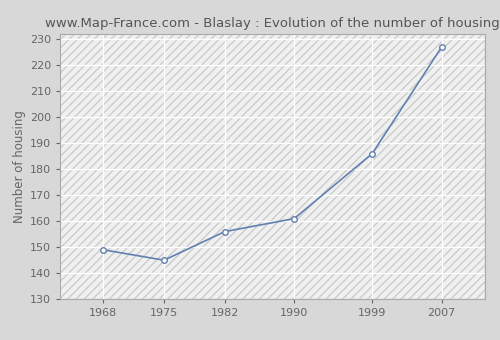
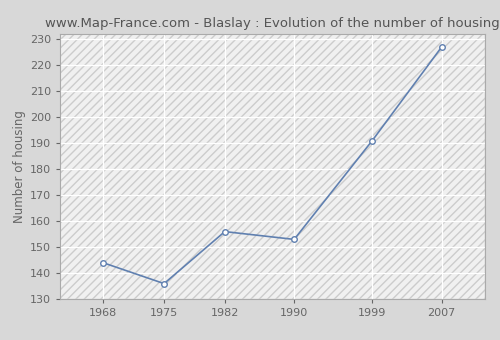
1968: 149 -> 144
1975: 145 -> 136
1990: 161 -> 153
1999: 186 -> 191
